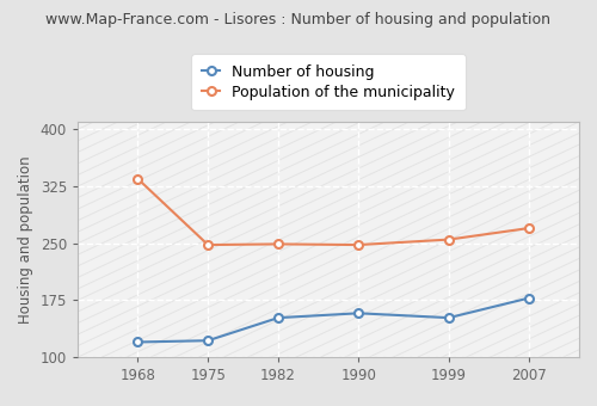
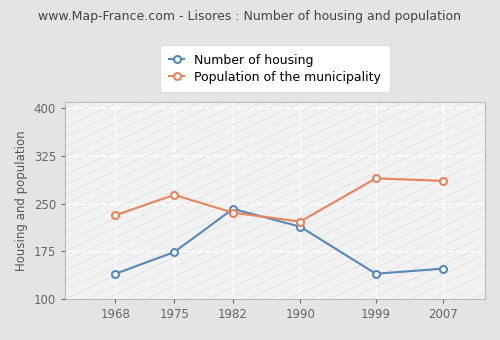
Number of housing/1968: 120 -> 140
Population of the municipality/1968: 335 -> 232
Number of housing/1975: 122 -> 174
Population of the municipality/1975: 248 -> 264
Number of housing/1982: 152 -> 242
Population of the municipality/1982: 249 -> 236
Number of housing/1990: 158 -> 214
Population of the municipality/1990: 248 -> 222
Number of housing/1999: 152 -> 140
Population of the municipality/1999: 255 -> 290
Number of housing/2007: 178 -> 148
Population of the municipality/2007: 270 -> 286
